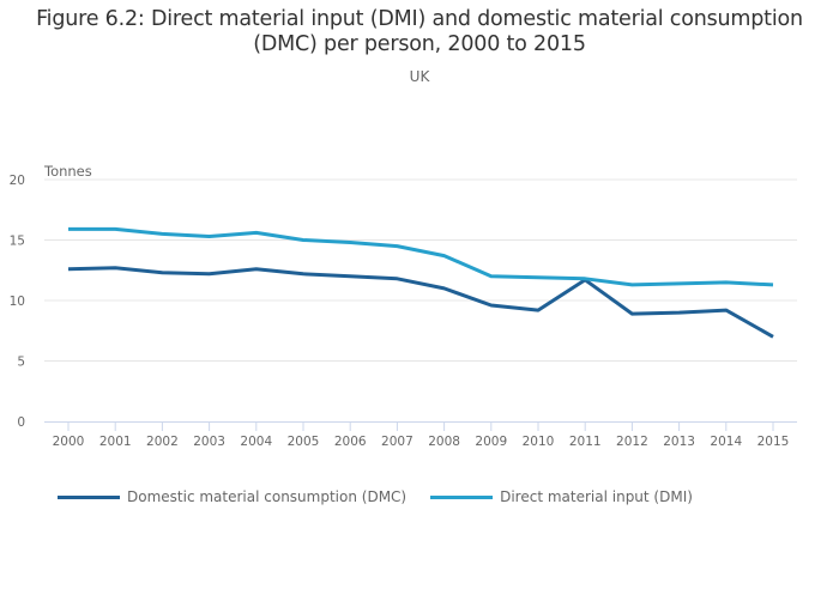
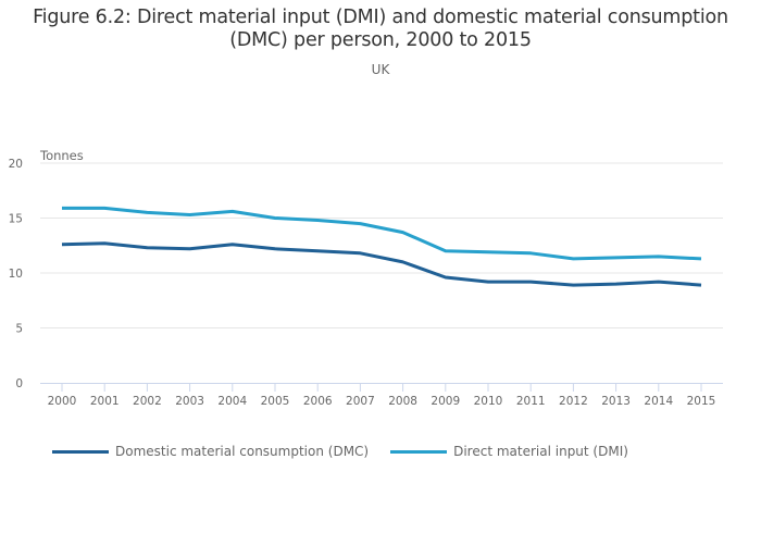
Domestic material consumption (DMC)/2011: 11.7 -> 9.2
Domestic material consumption (DMC)/2015: 7.0 -> 8.9
